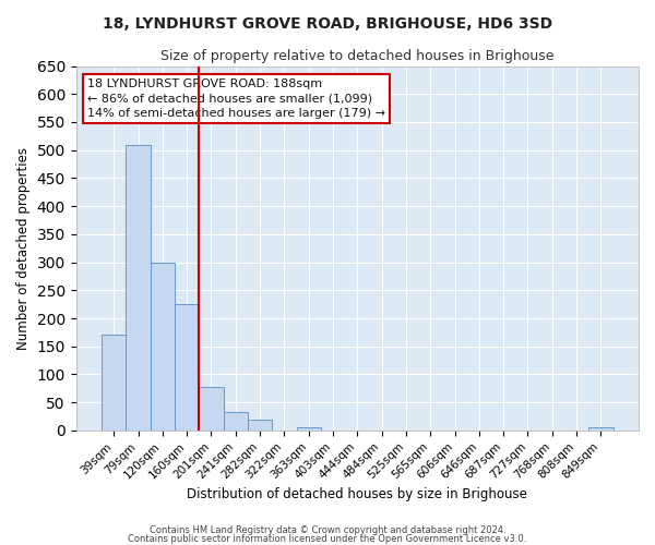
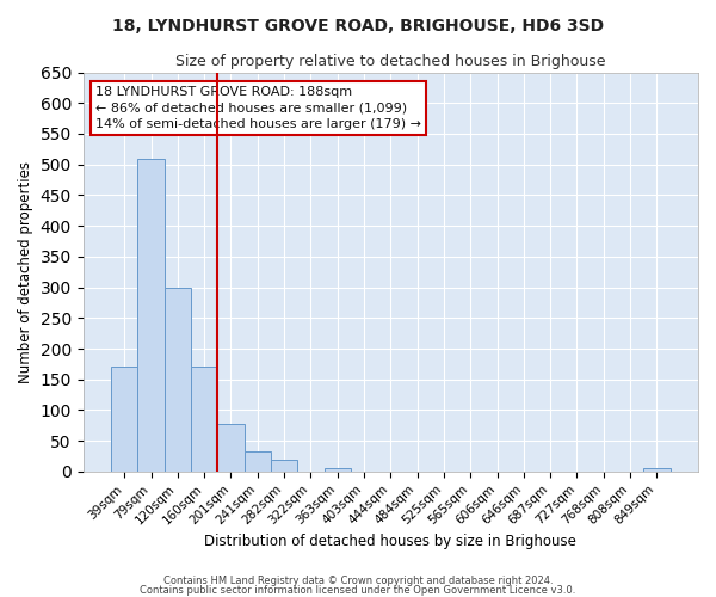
160sqm: 226 -> 170
